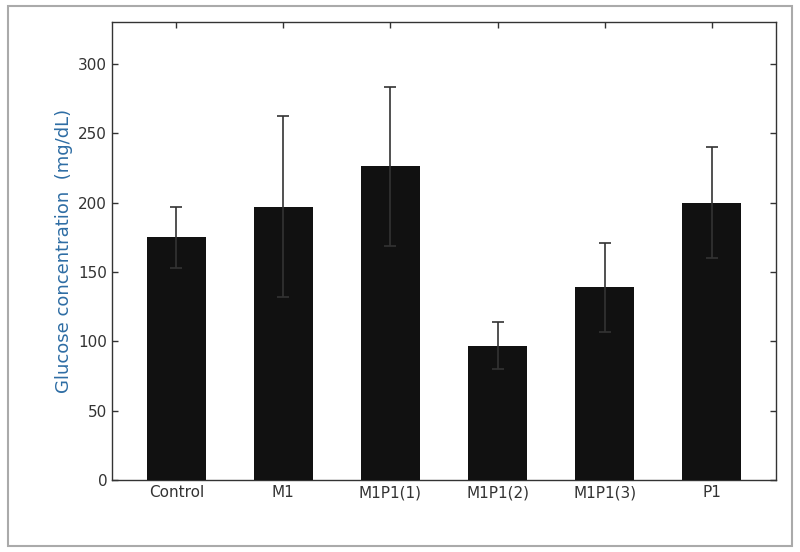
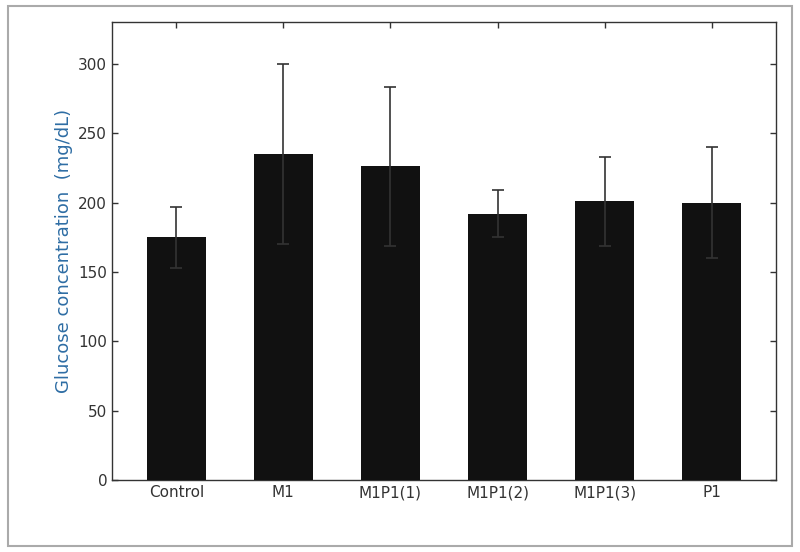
M1: 197 -> 235
M1P1(2): 97 -> 192
M1P1(3): 139 -> 201
